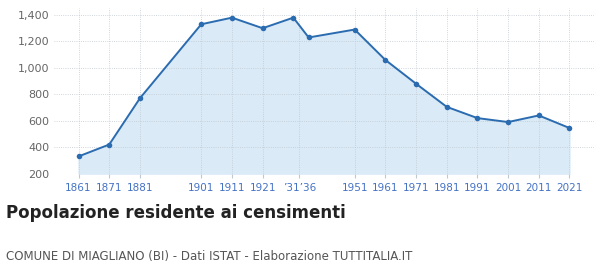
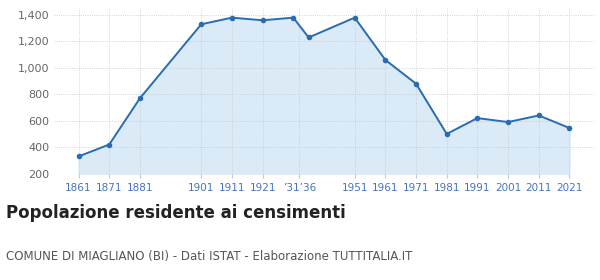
1921: 1,300 -> 1,360
1951: 1,290 -> 1,380
1981: 700 -> 500
